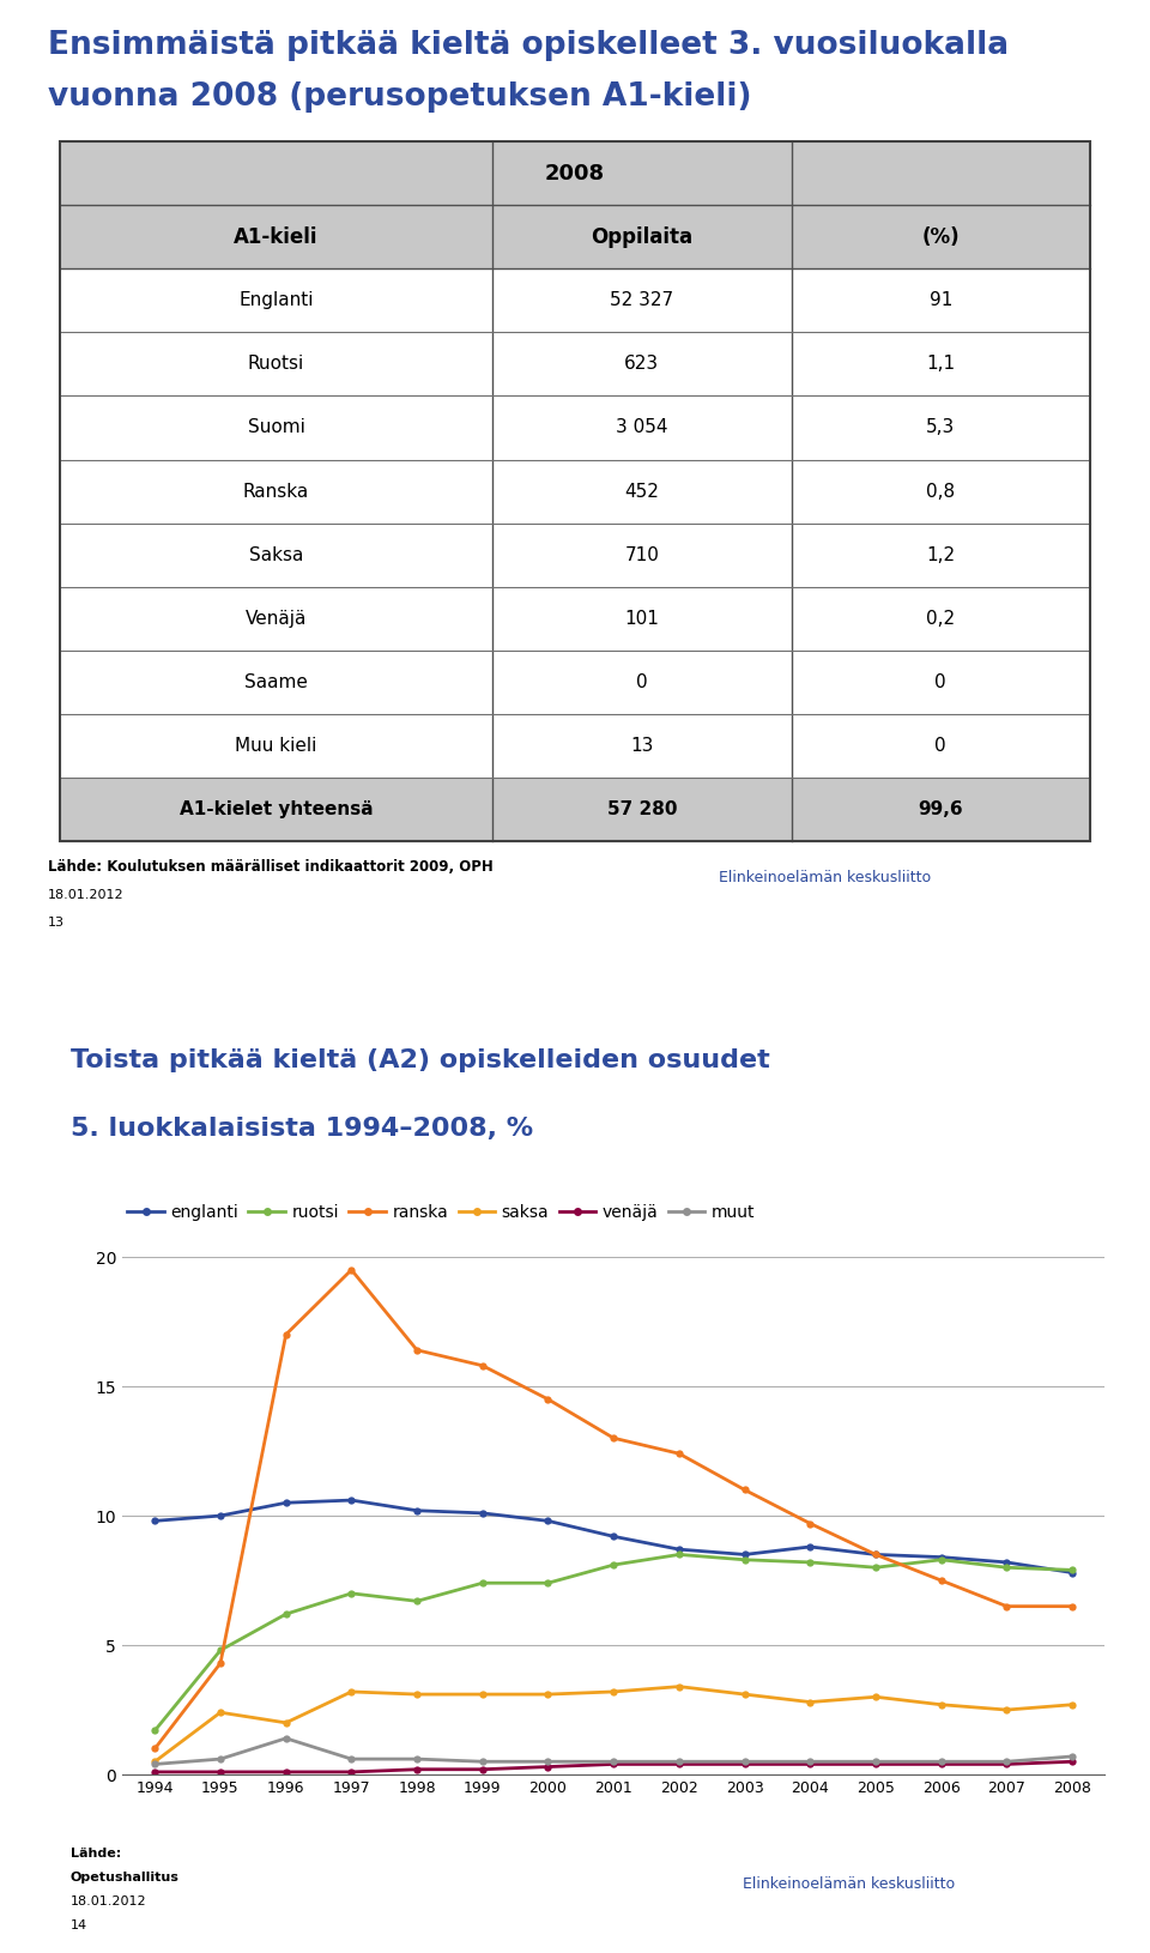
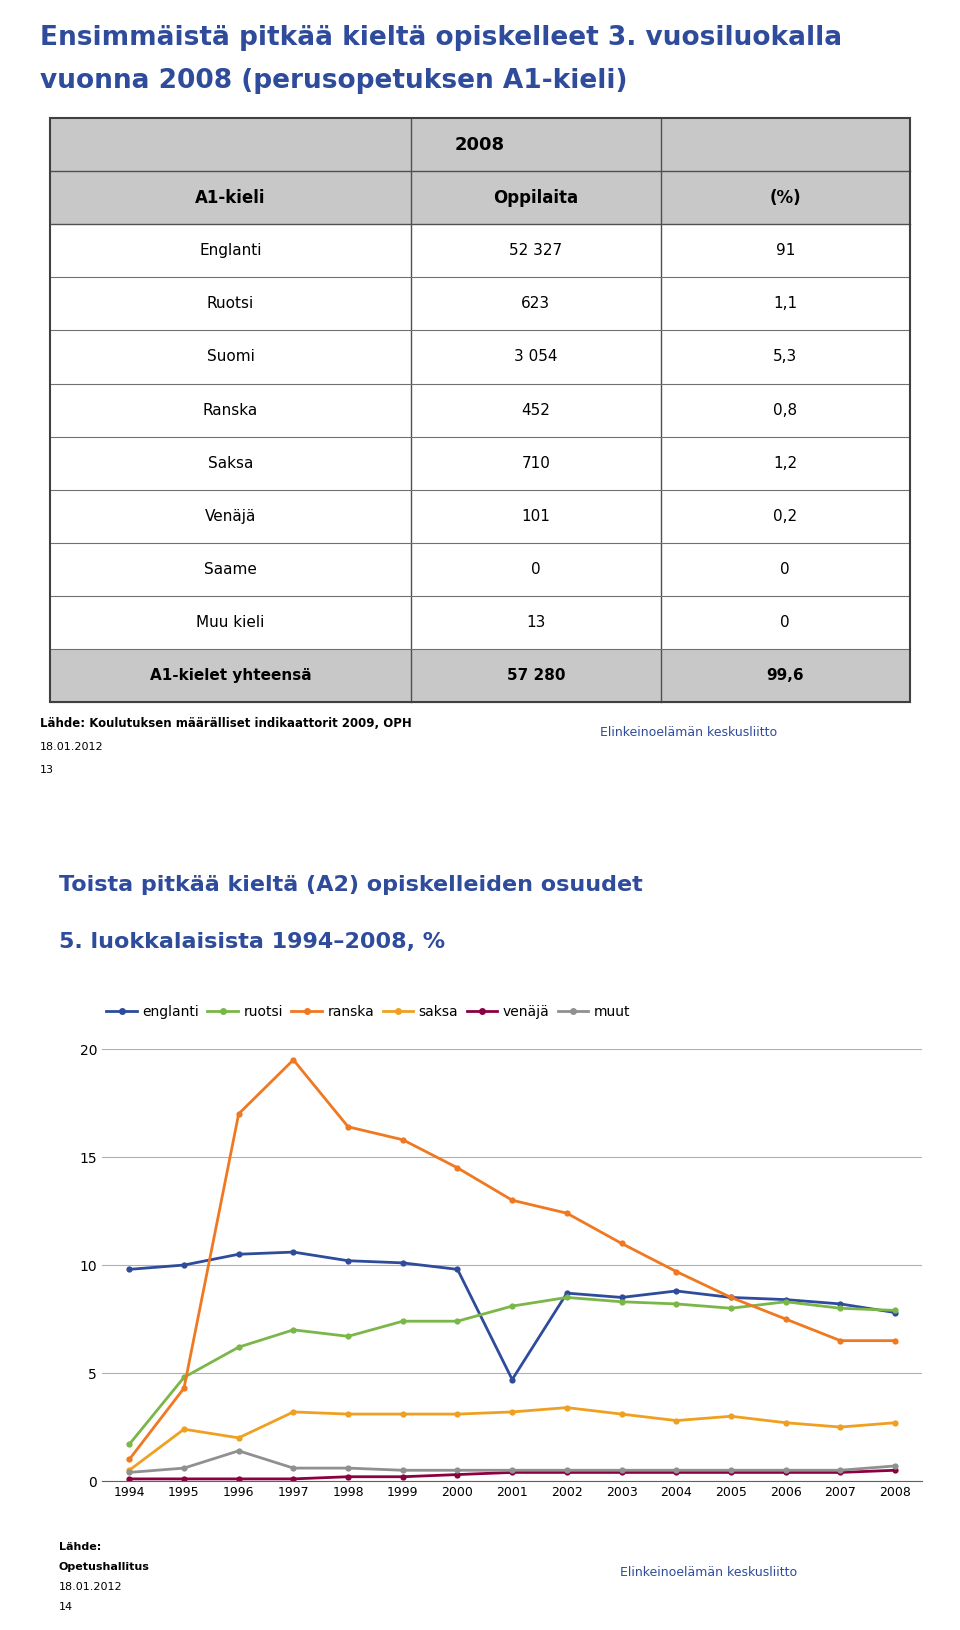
englanti/2001: 9.2 -> 4.7
